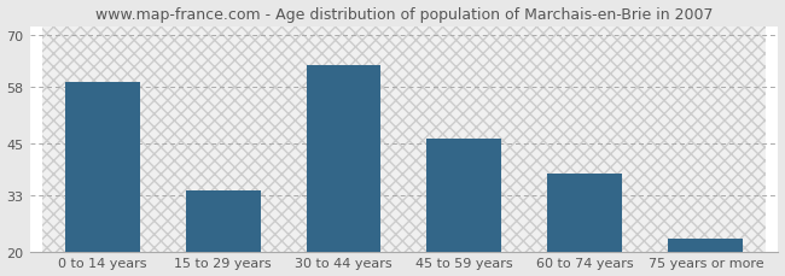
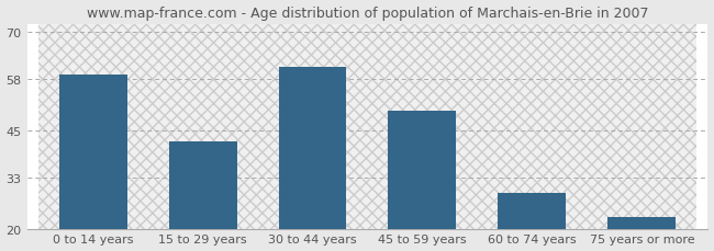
15 to 29 years: 34 -> 42
30 to 44 years: 63 -> 61
45 to 59 years: 46 -> 50
60 to 74 years: 38 -> 29
